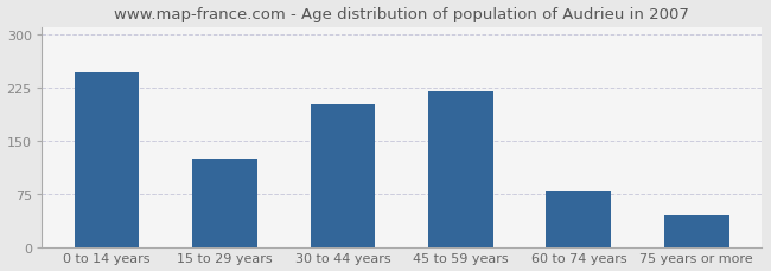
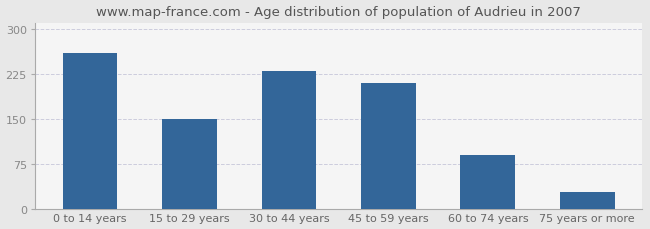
0 to 14 years: 246 -> 260
15 to 29 years: 126 -> 150
30 to 44 years: 202 -> 230
45 to 59 years: 220 -> 210
60 to 74 years: 80 -> 90
75 years or more: 46 -> 28
